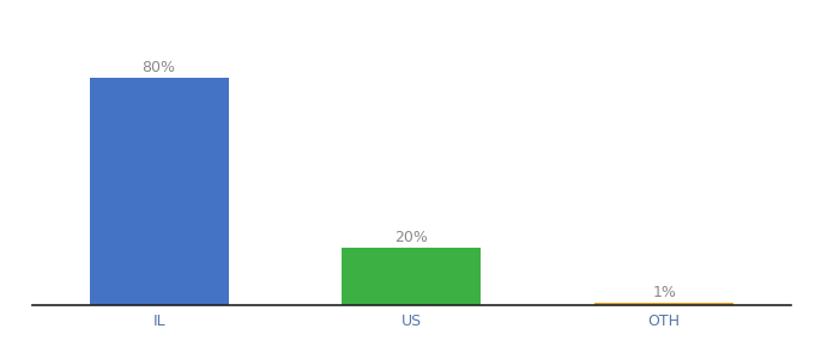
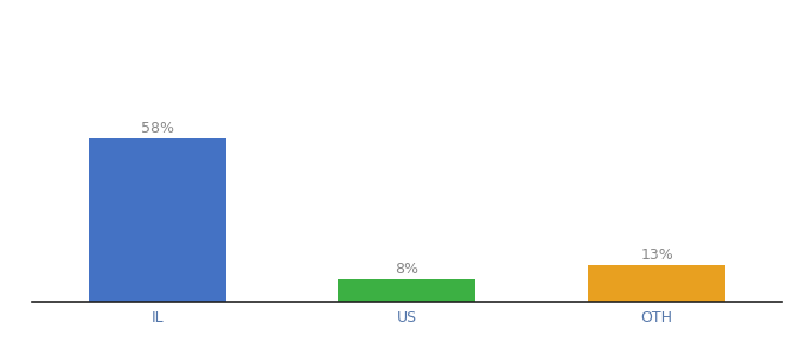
IL: 80% -> 58%
US: 20% -> 8%
OTH: 1% -> 13%
